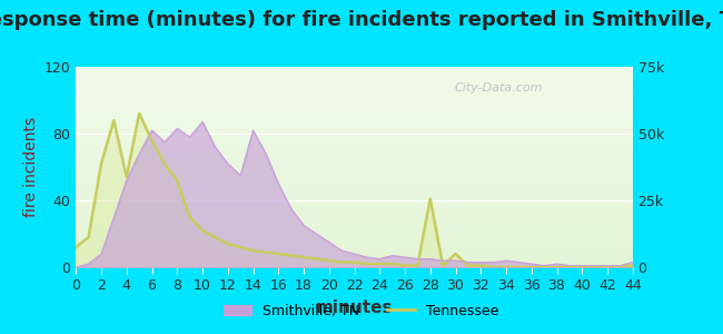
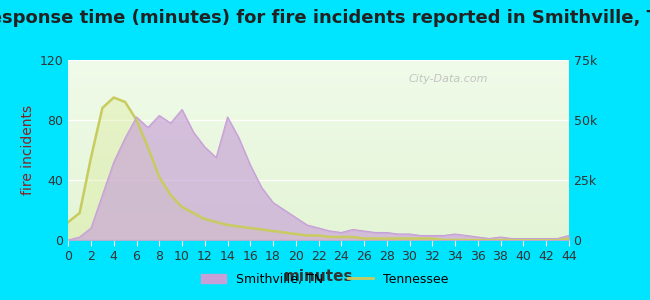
Tennessee/2: 62 -> 55
Tennessee/4: 54 -> 95
Tennessee/6: 76 -> 80
Tennessee/8: 52 -> 42
Tennessee/28: 41 -> 1
Tennessee/30: 8 -> 1
